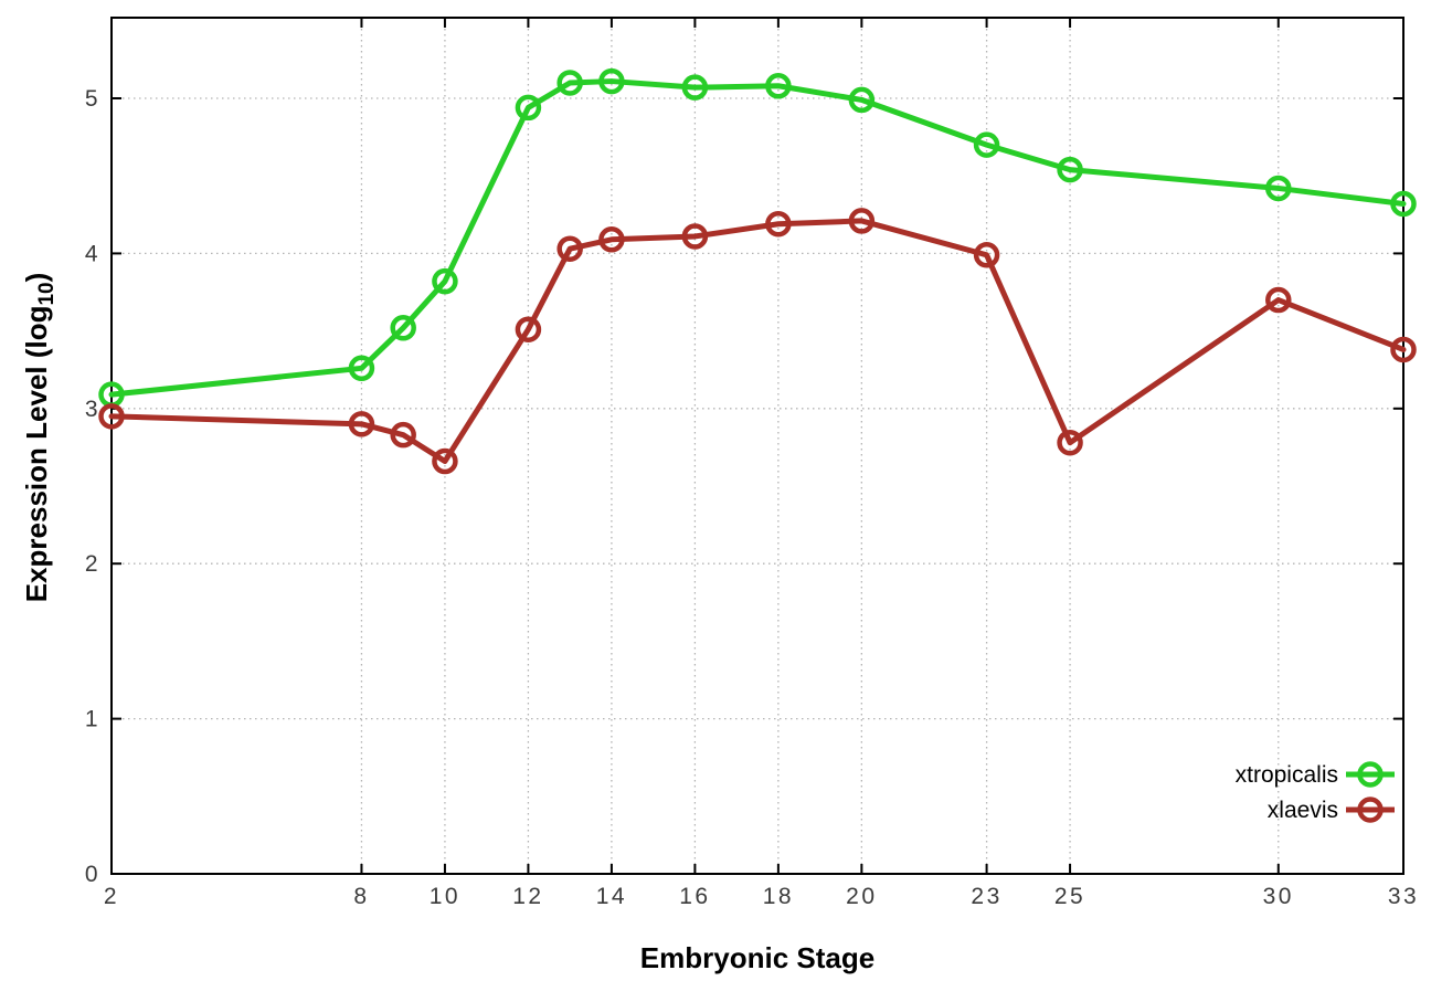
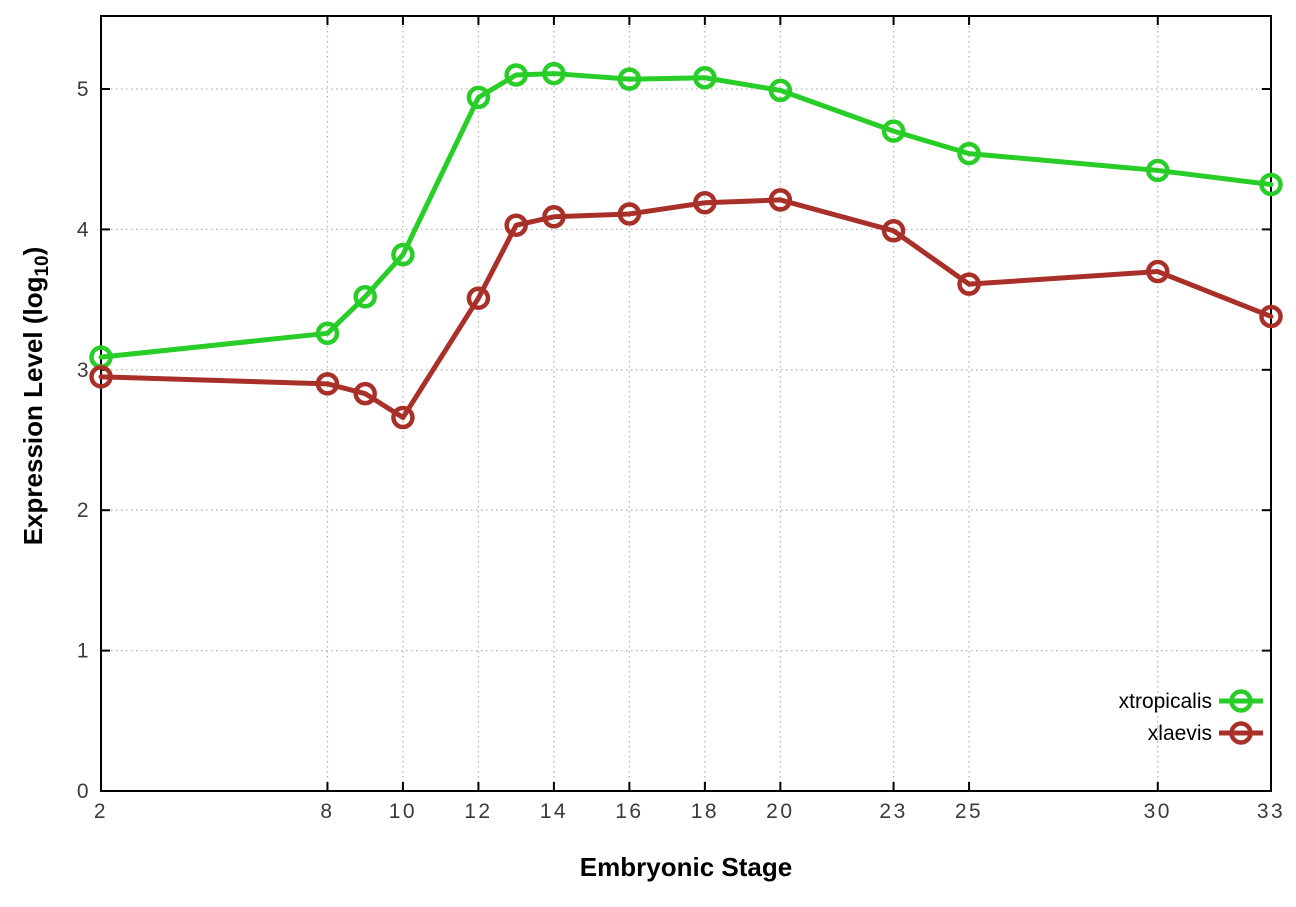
xlaevis/25: 2.78 -> 3.61
